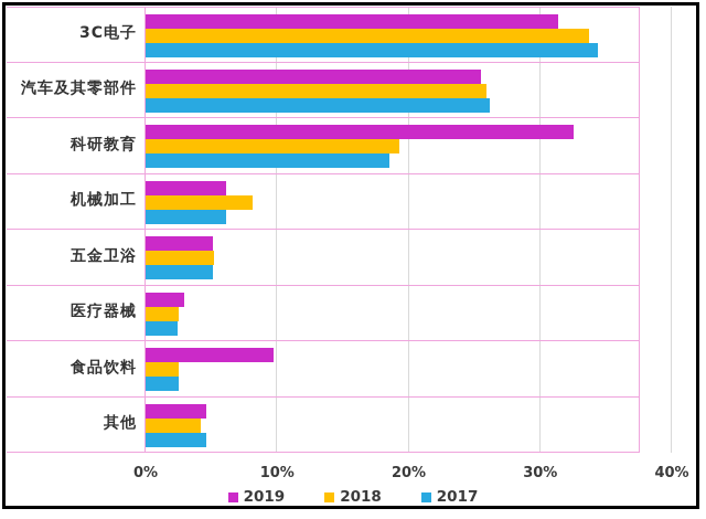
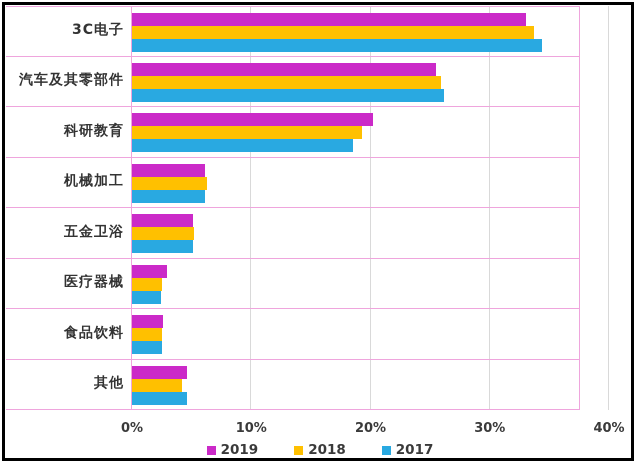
2019/3C电子: 31.4% -> 33.0%
2019/科研教育: 32.5% -> 20.2%
2018/机械加工: 8.1% -> 6.3%
2019/食品饮料: 9.7% -> 2.6%
